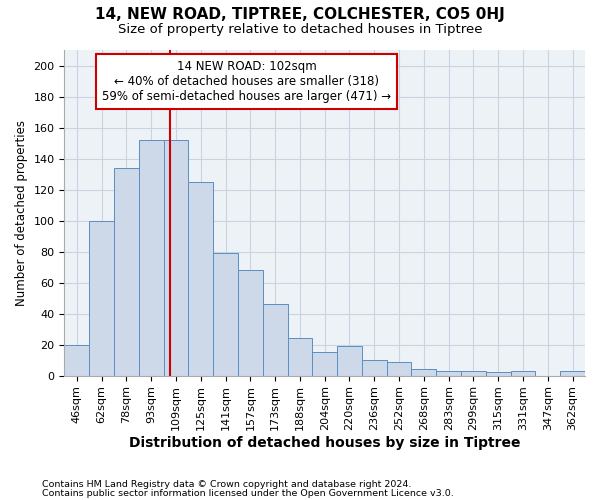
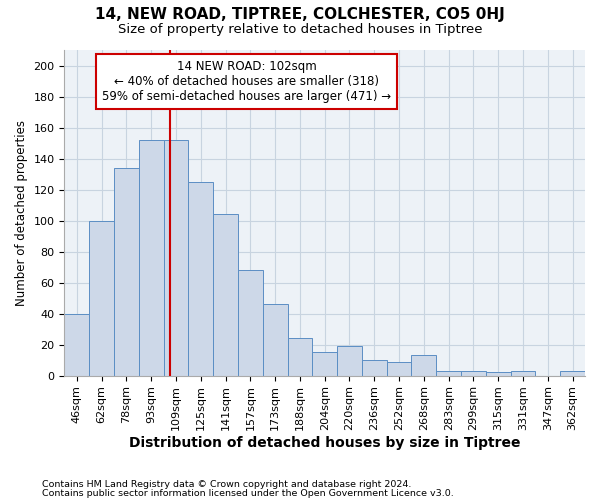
46sqm: 20 -> 40
141sqm: 79 -> 104
268sqm: 4 -> 13
